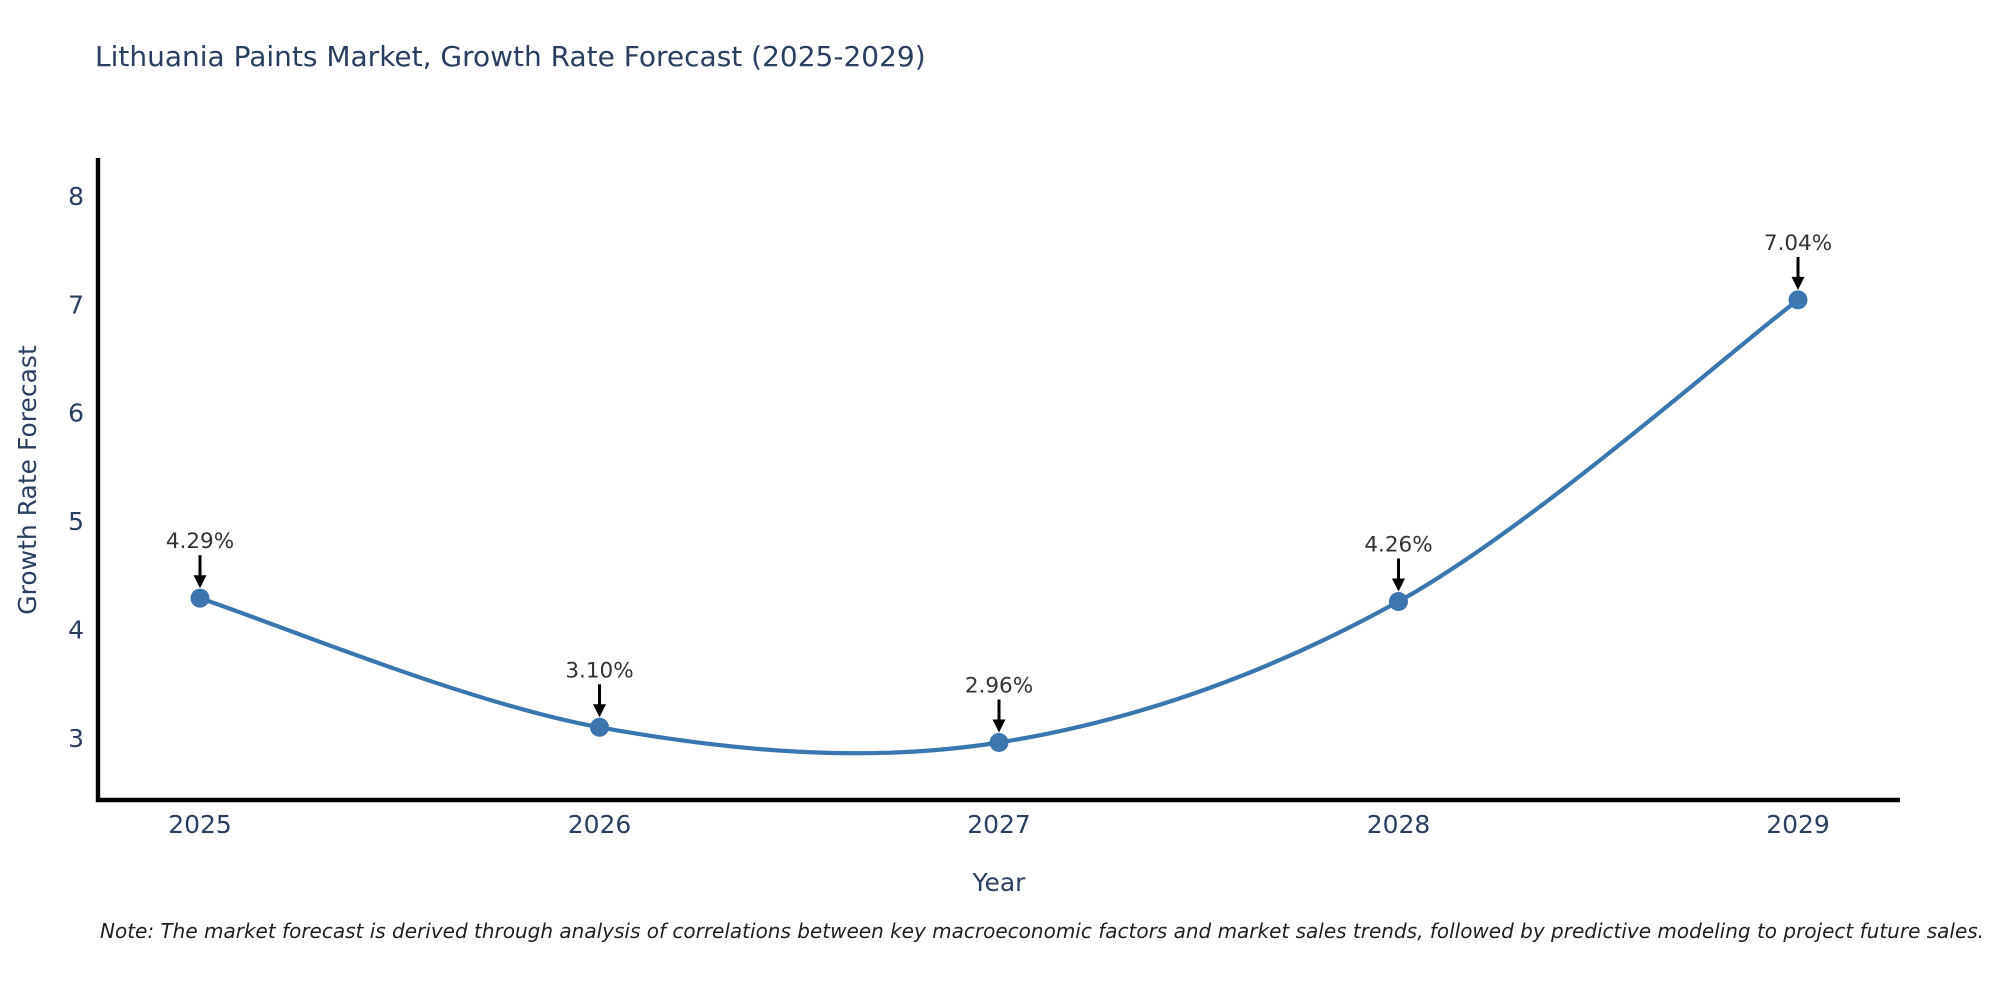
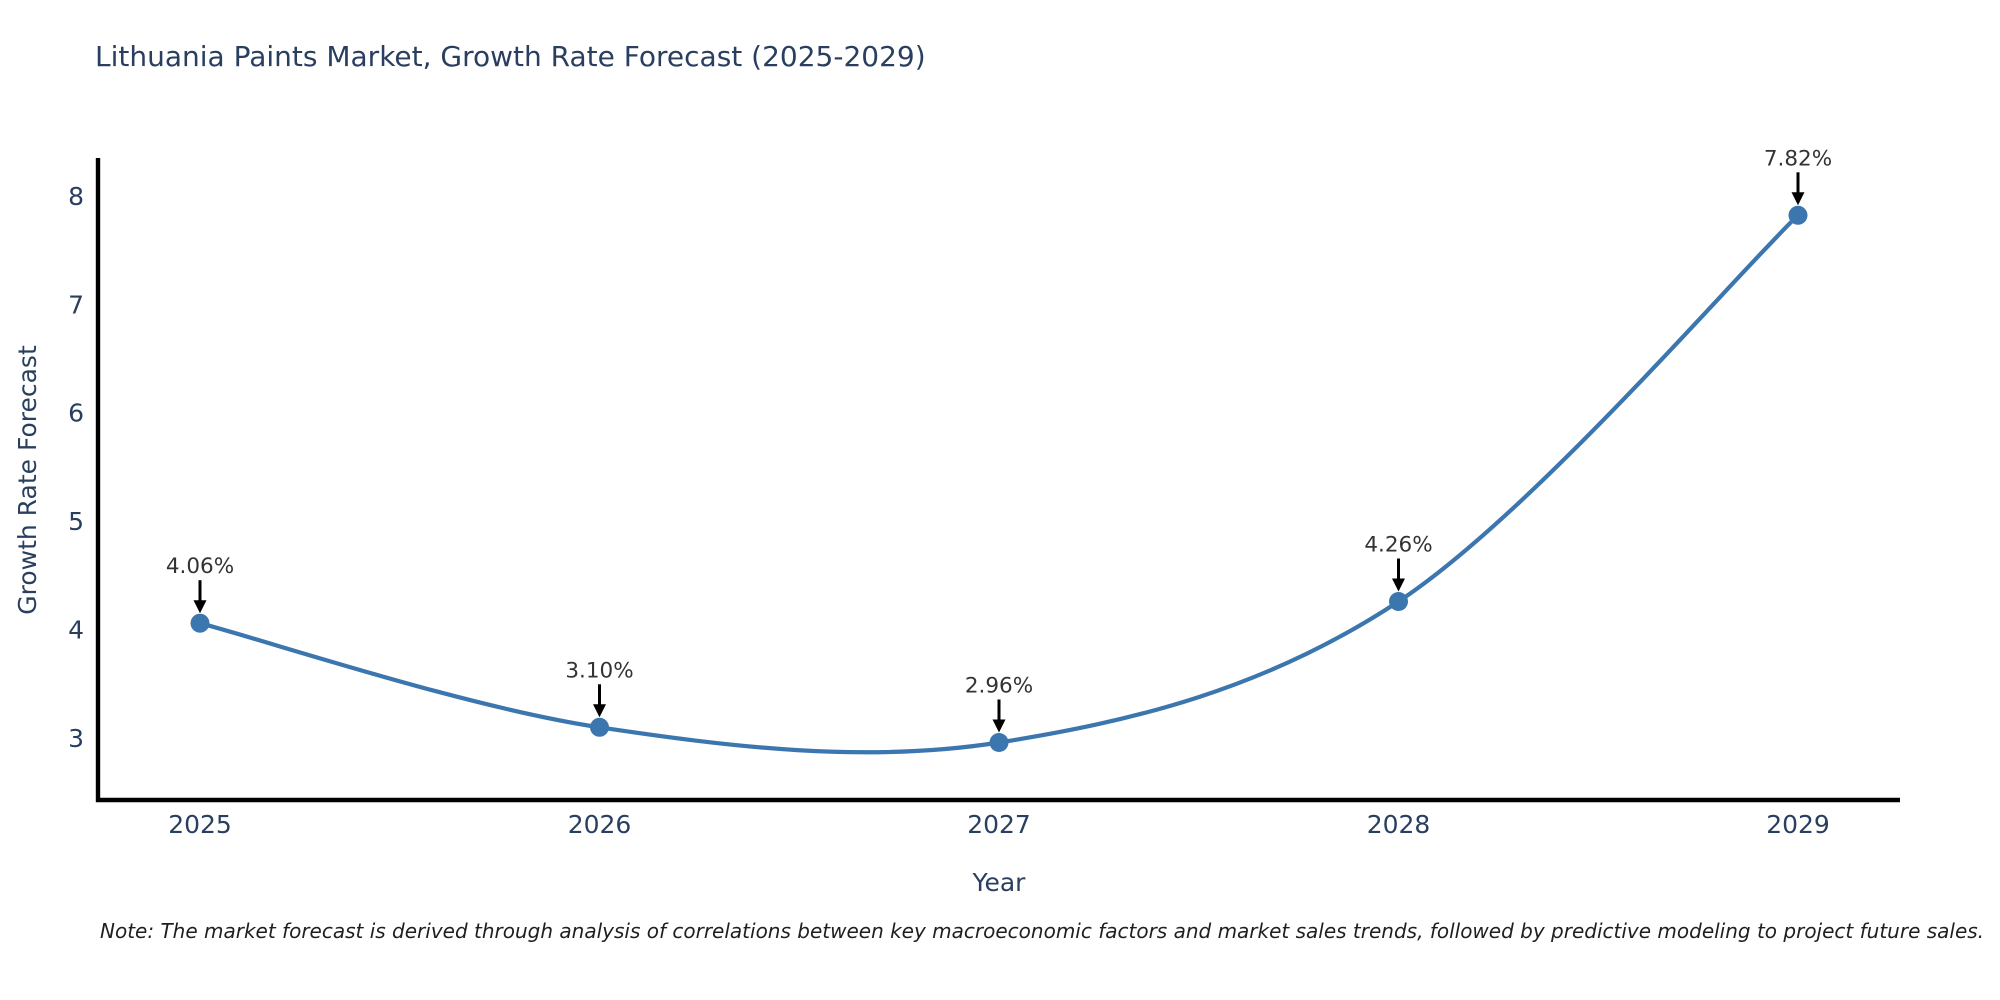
2025: 4.29% -> 4.06%
2029: 7.04% -> 7.82%
